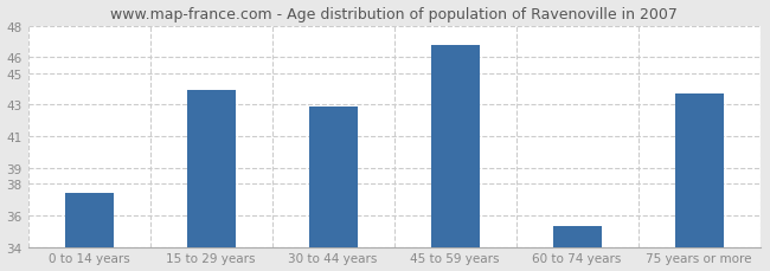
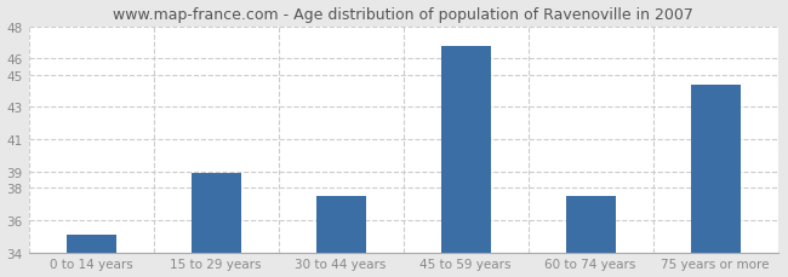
0 to 14 years: 37.4 -> 35.1
15 to 29 years: 43.9 -> 38.9
30 to 44 years: 42.9 -> 37.5
60 to 74 years: 35.3 -> 37.5
75 years or more: 43.7 -> 44.4
